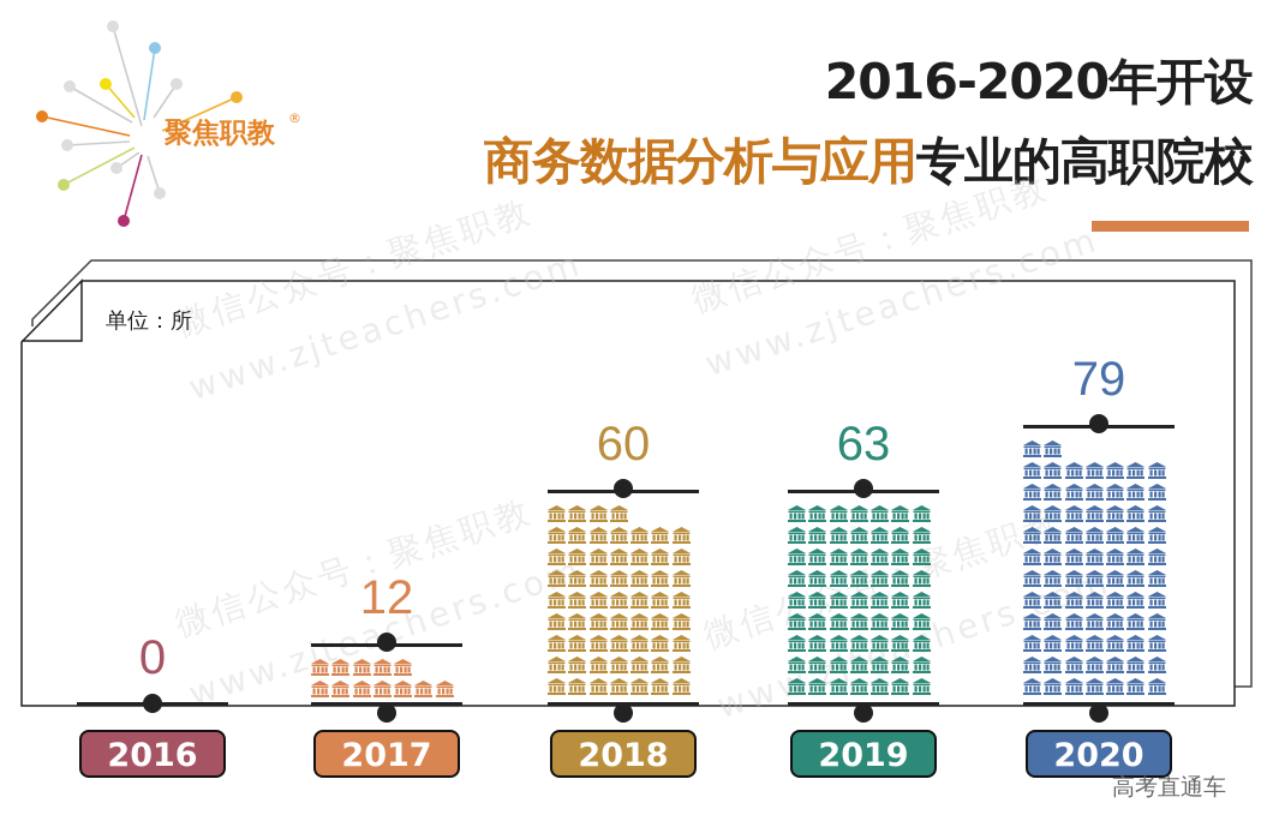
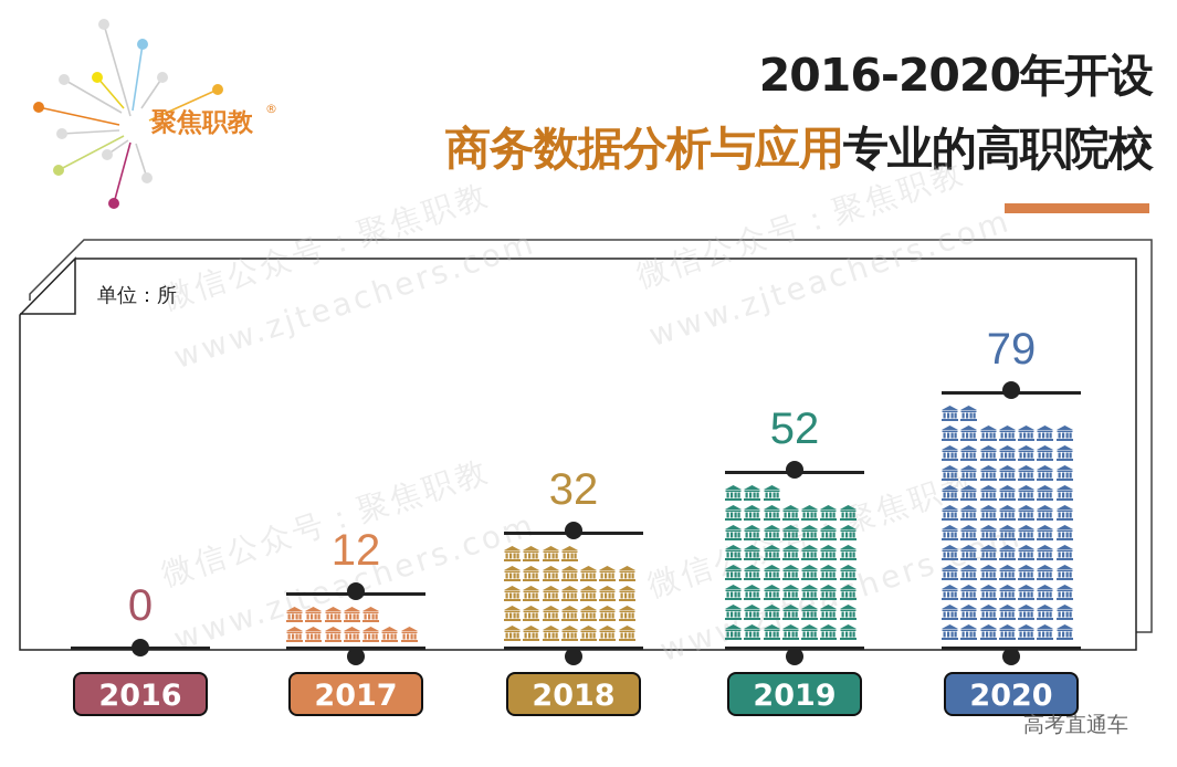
2018: 60 -> 32
2019: 63 -> 52
